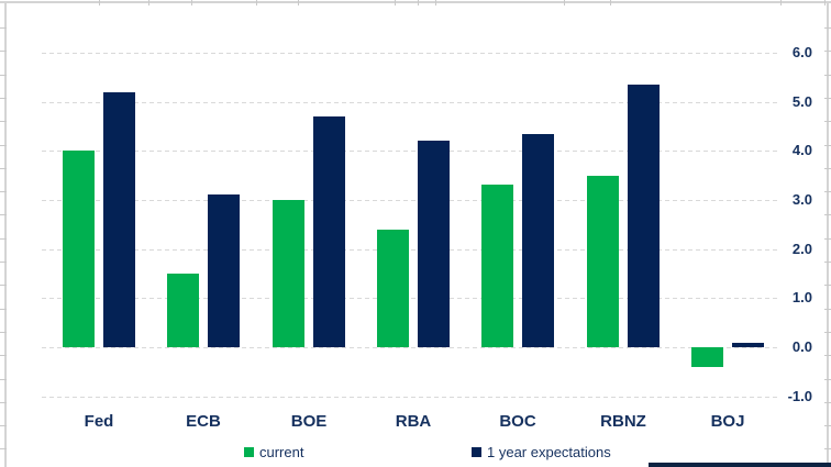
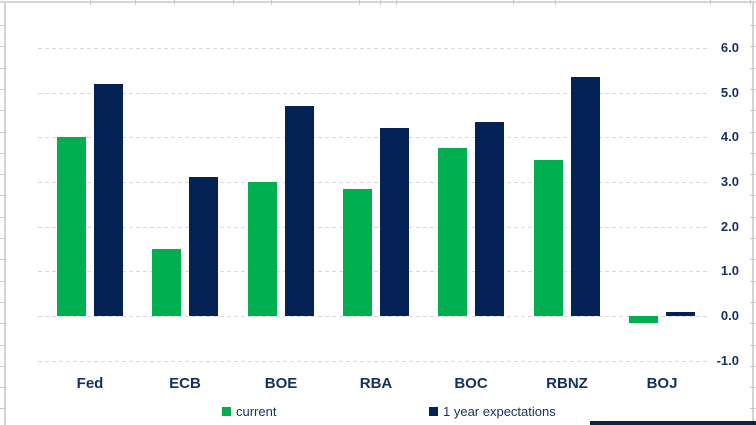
current/RBA: 2.4 -> 2.9
current/BOC: 3.3 -> 3.8
current/BOJ: -0.4 -> -0.1
